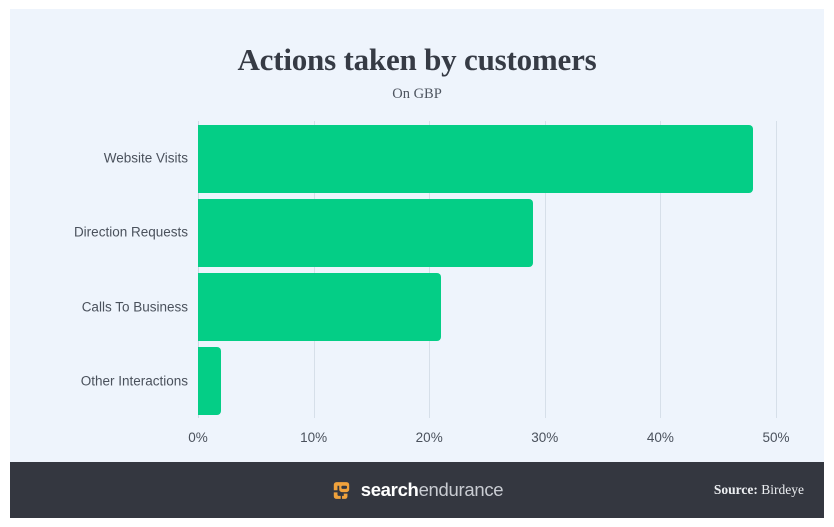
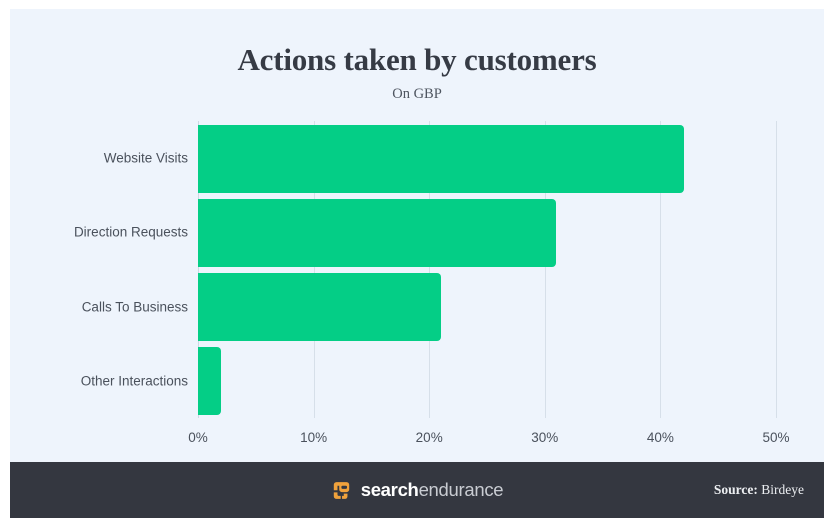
Website Visits: 48% -> 42%
Direction Requests: 29% -> 31%
